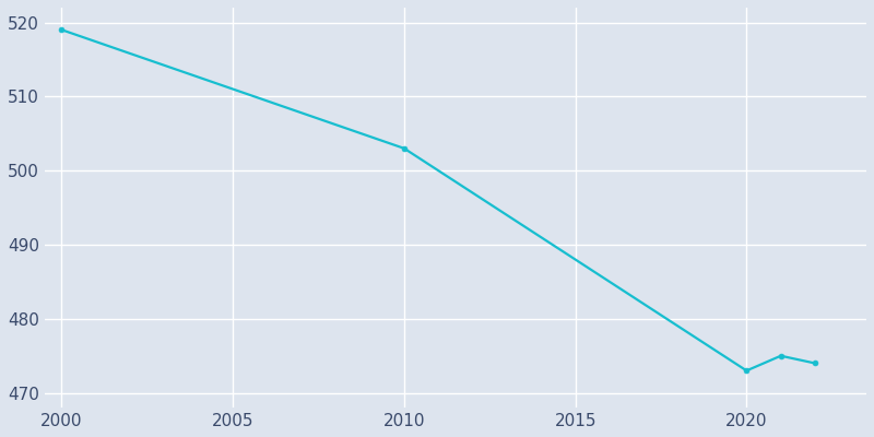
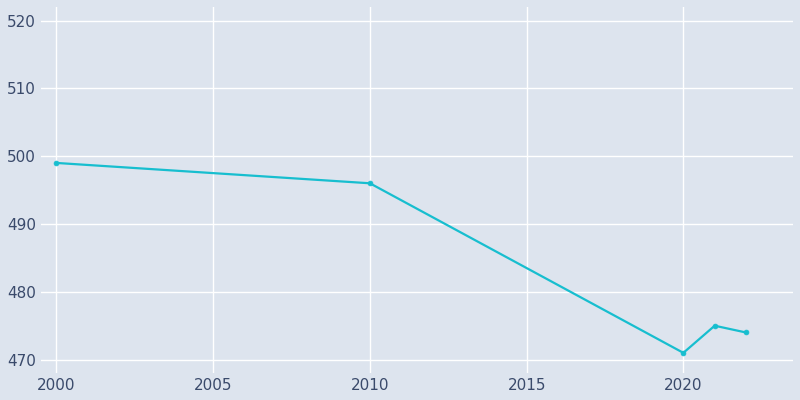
2000: 519 -> 499
2010: 503 -> 496
2020: 473 -> 471
